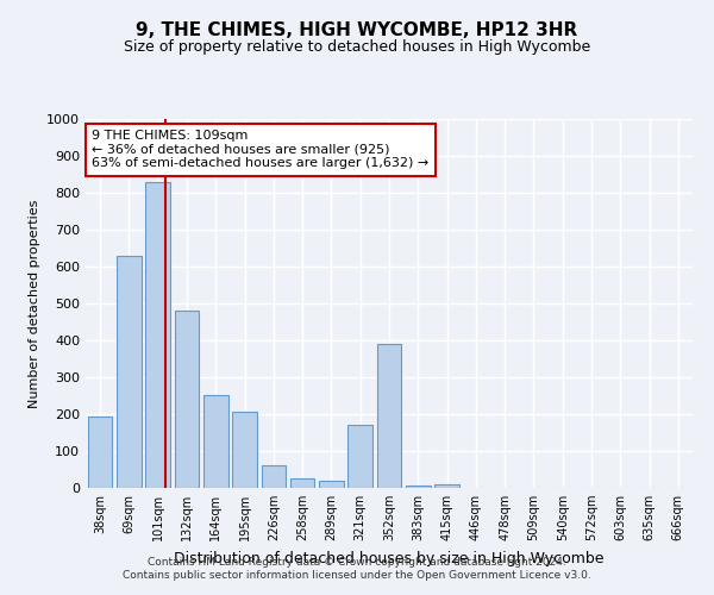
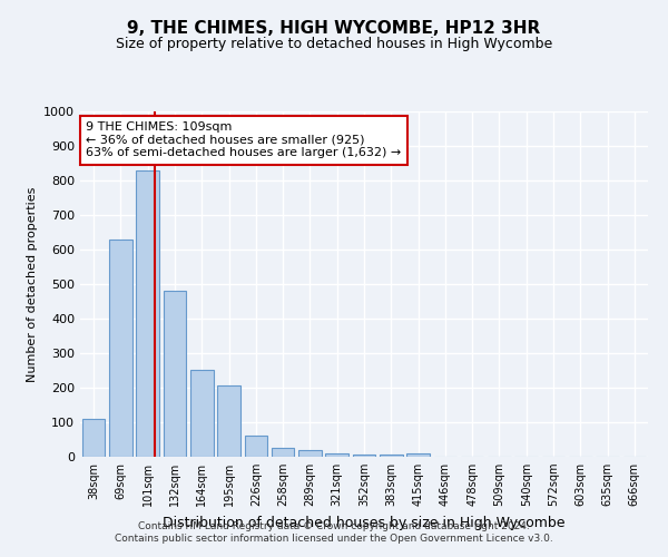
38sqm: 195 -> 110
321sqm: 170 -> 10
352sqm: 390 -> 5
